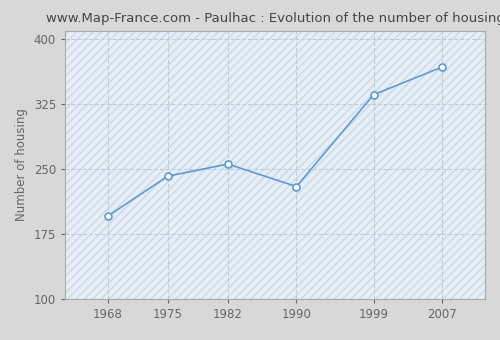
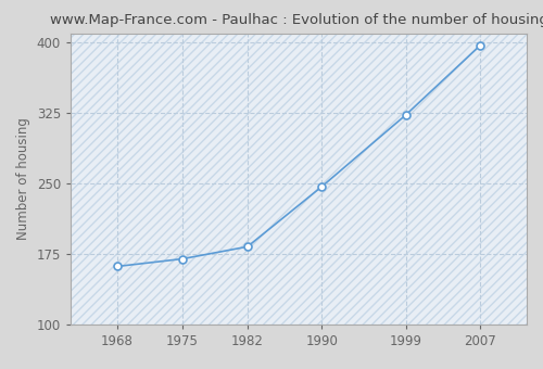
1968: 196 -> 162
1975: 242 -> 170
1982: 256 -> 183
1990: 230 -> 247
1999: 336 -> 323
2007: 368 -> 397
